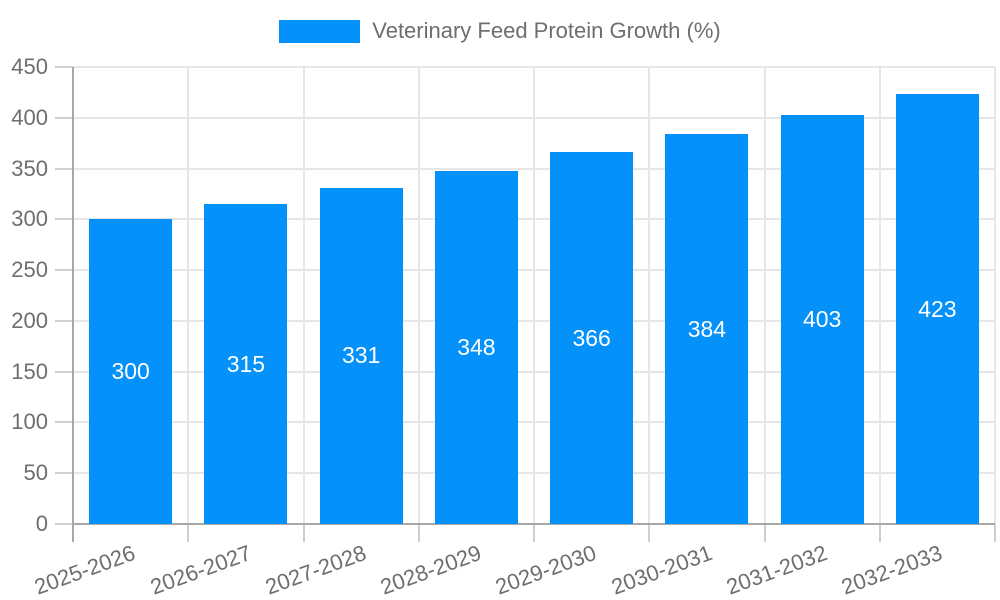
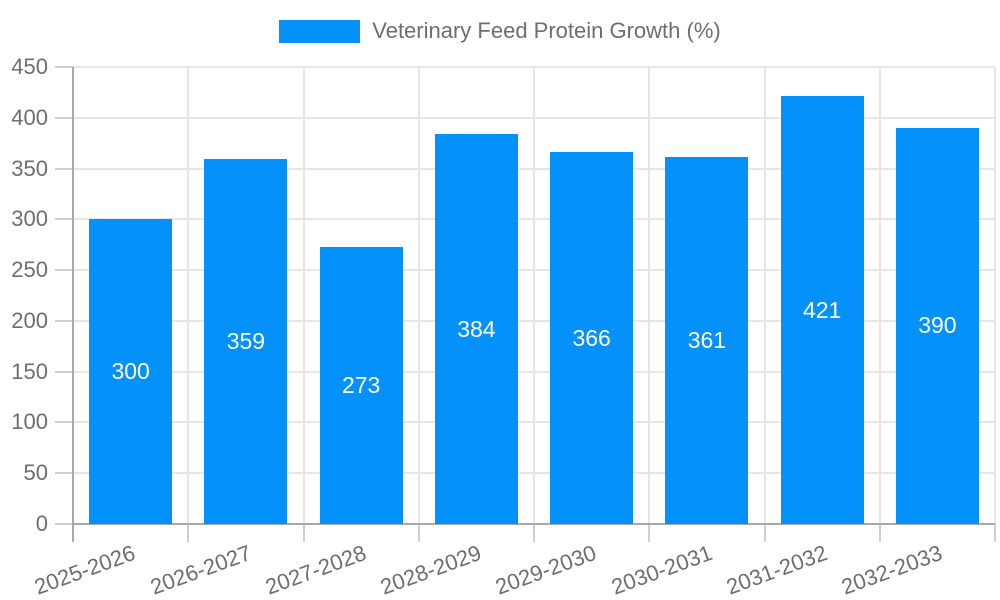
2026-2027: 315 -> 359
2027-2028: 331 -> 273
2028-2029: 348 -> 384
2030-2031: 384 -> 361
2031-2032: 403 -> 421
2032-2033: 423 -> 390
